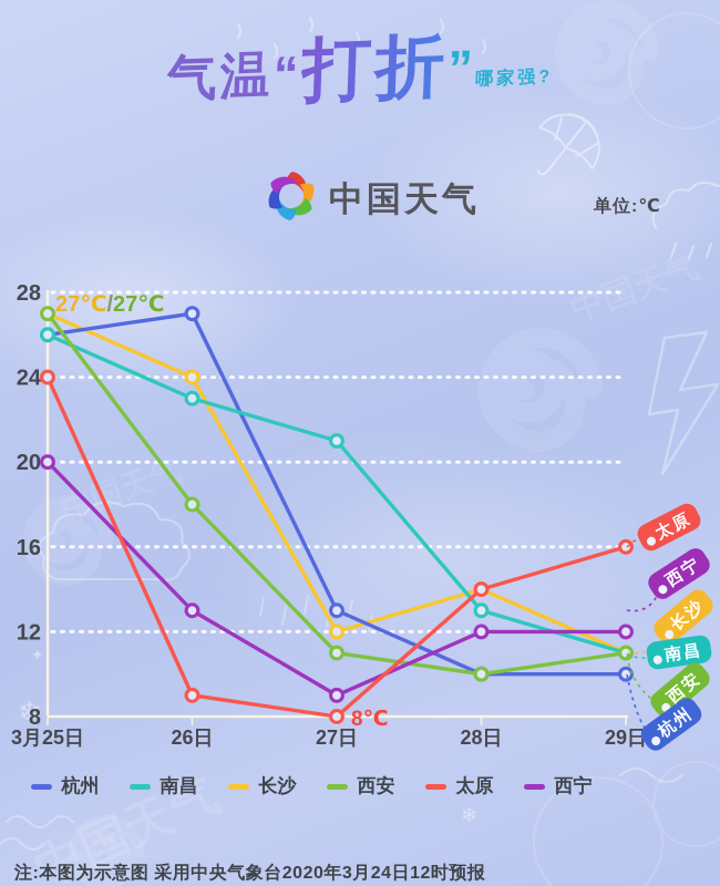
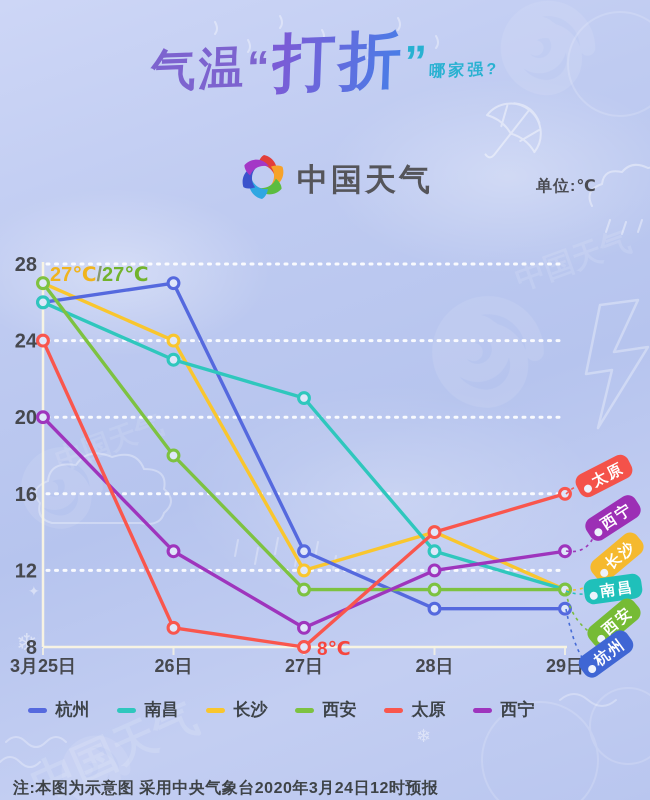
西安/28日: 10 -> 11
西宁/29日: 12 -> 13
